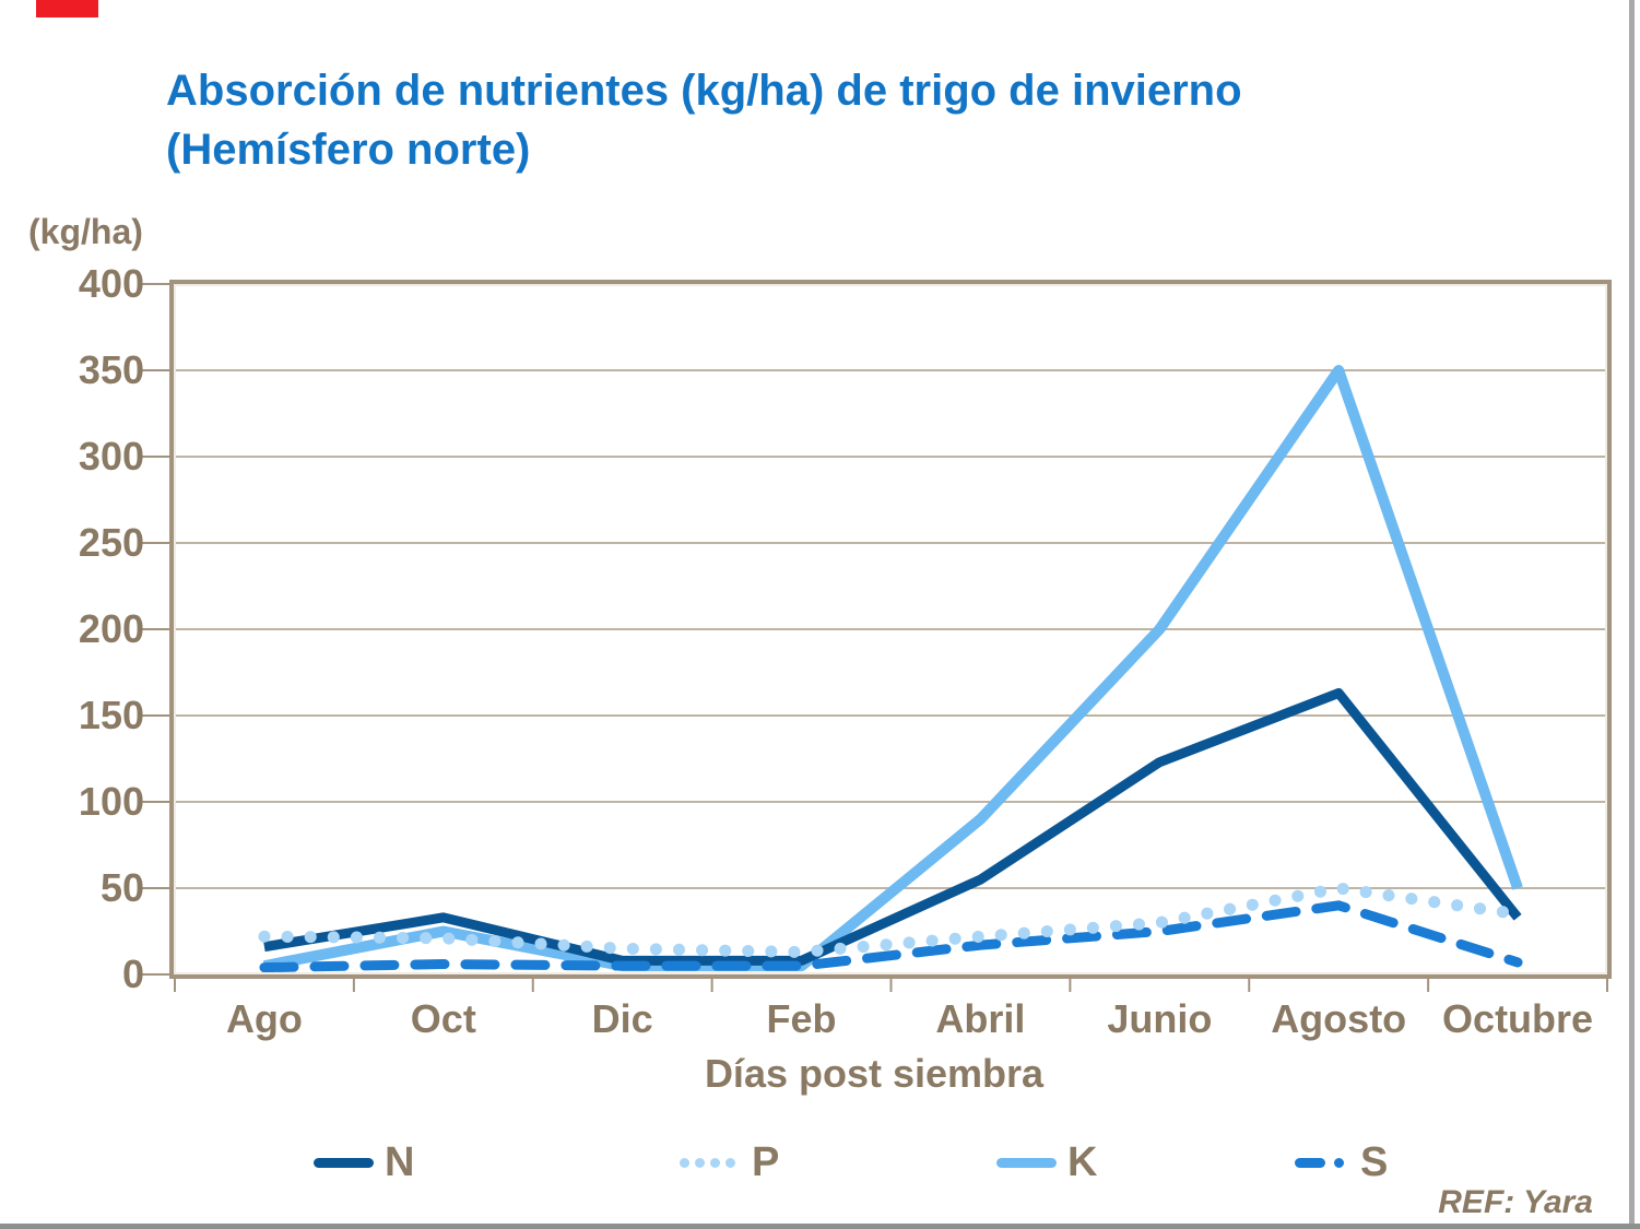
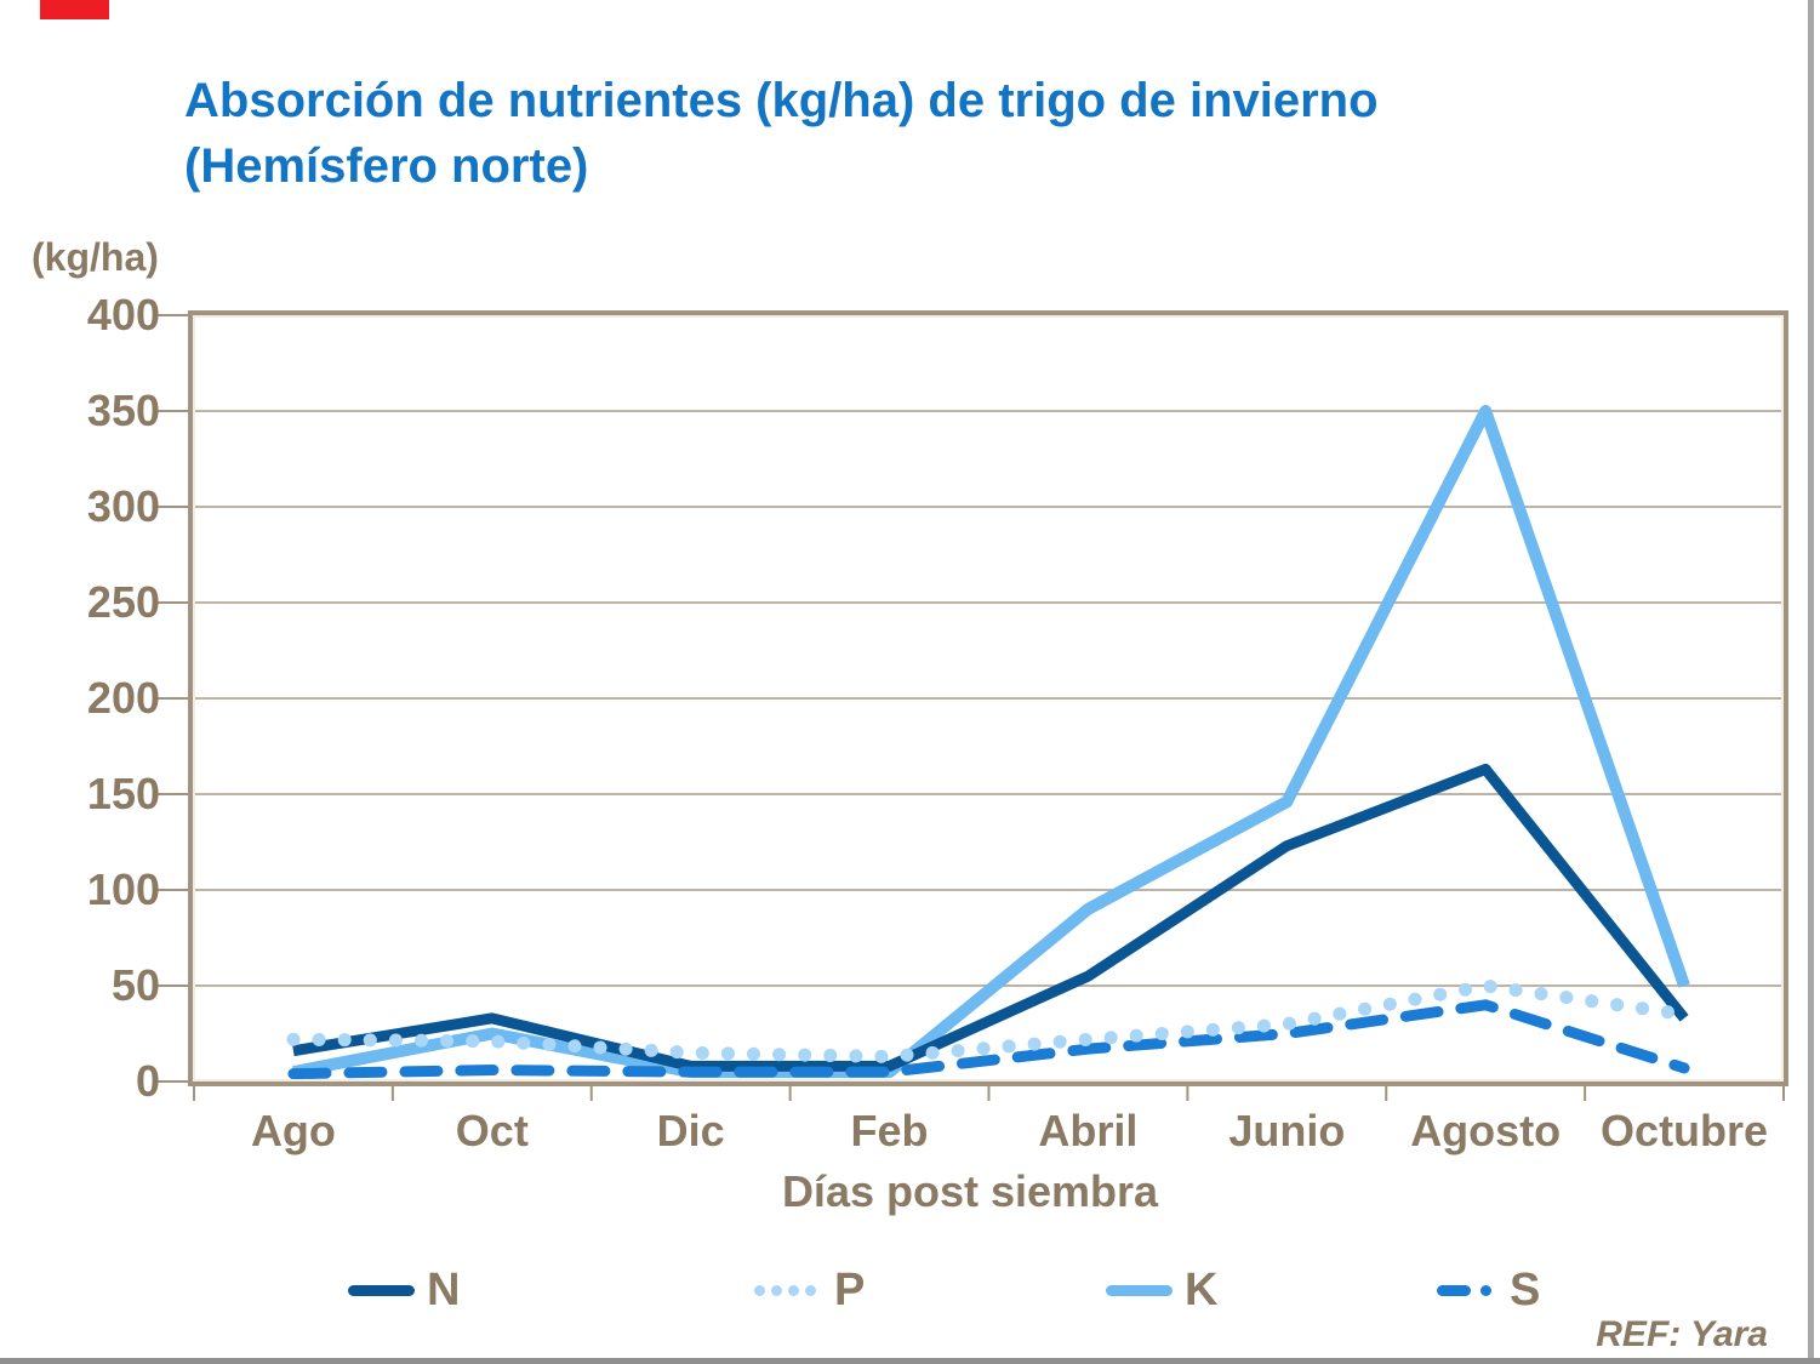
K/Junio: 200 -> 146
